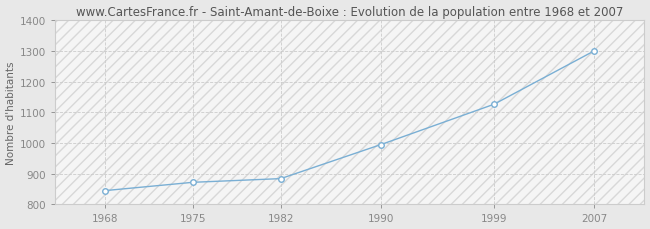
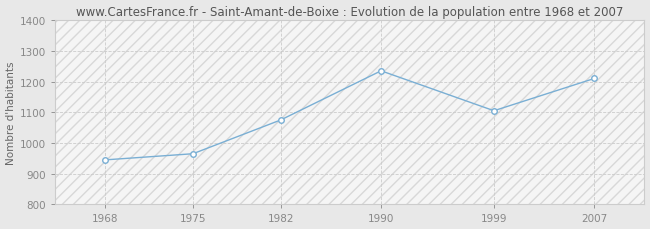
1968: 845 -> 945
1975: 872 -> 965
1982: 884 -> 1075
1990: 995 -> 1235
1999: 1126 -> 1105
2007: 1300 -> 1210
